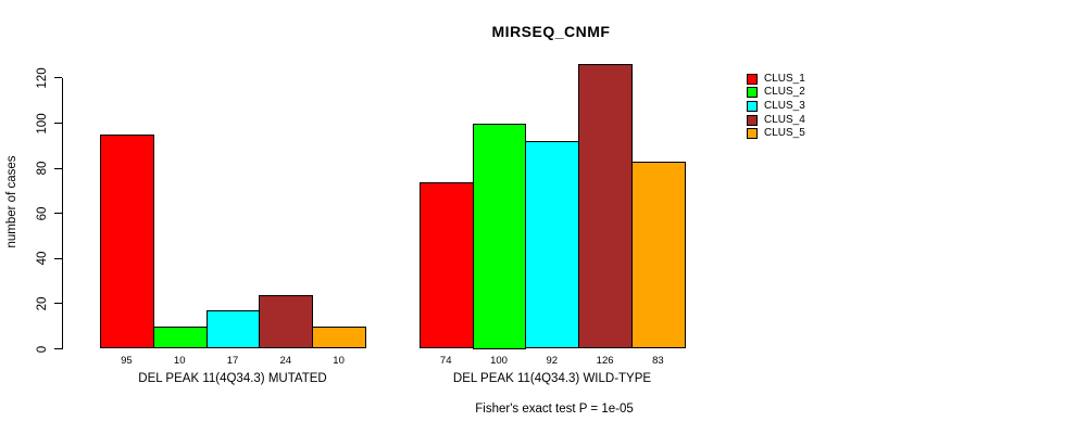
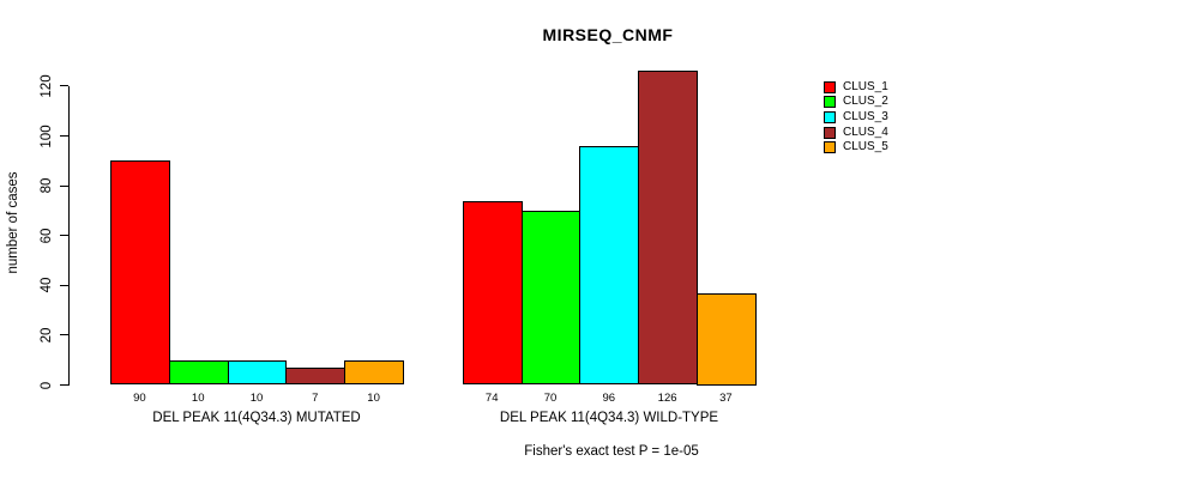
CLUS_1/DEL PEAK 11(4Q34.3) MUTATED: 95 -> 90
CLUS_3/DEL PEAK 11(4Q34.3) MUTATED: 17 -> 10
CLUS_4/DEL PEAK 11(4Q34.3) MUTATED: 24 -> 7
CLUS_2/DEL PEAK 11(4Q34.3) WILD-TYPE: 100 -> 70
CLUS_3/DEL PEAK 11(4Q34.3) WILD-TYPE: 92 -> 96
CLUS_5/DEL PEAK 11(4Q34.3) WILD-TYPE: 83 -> 37
